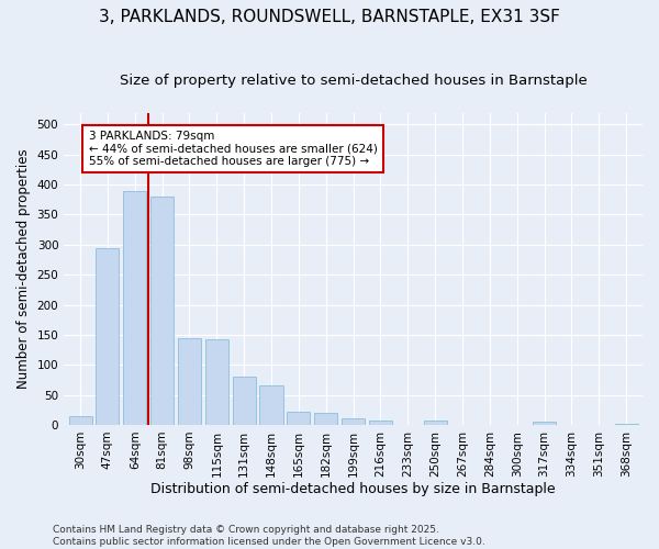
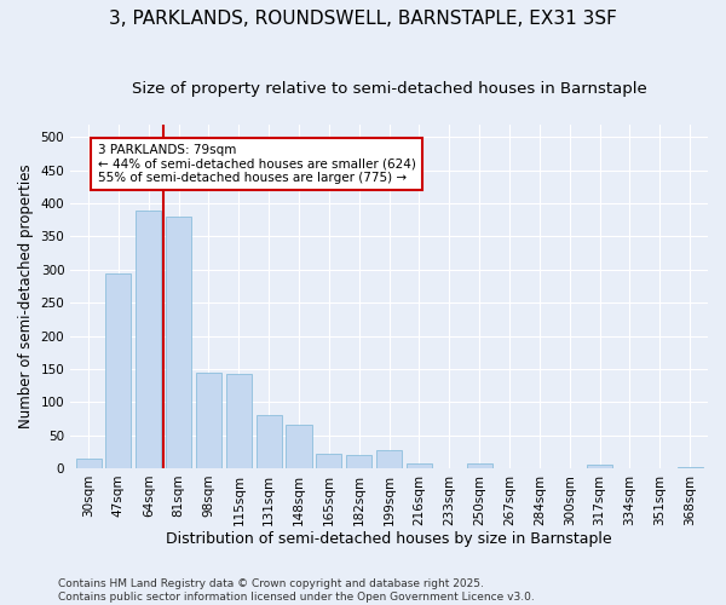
199sqm: 10 -> 28
